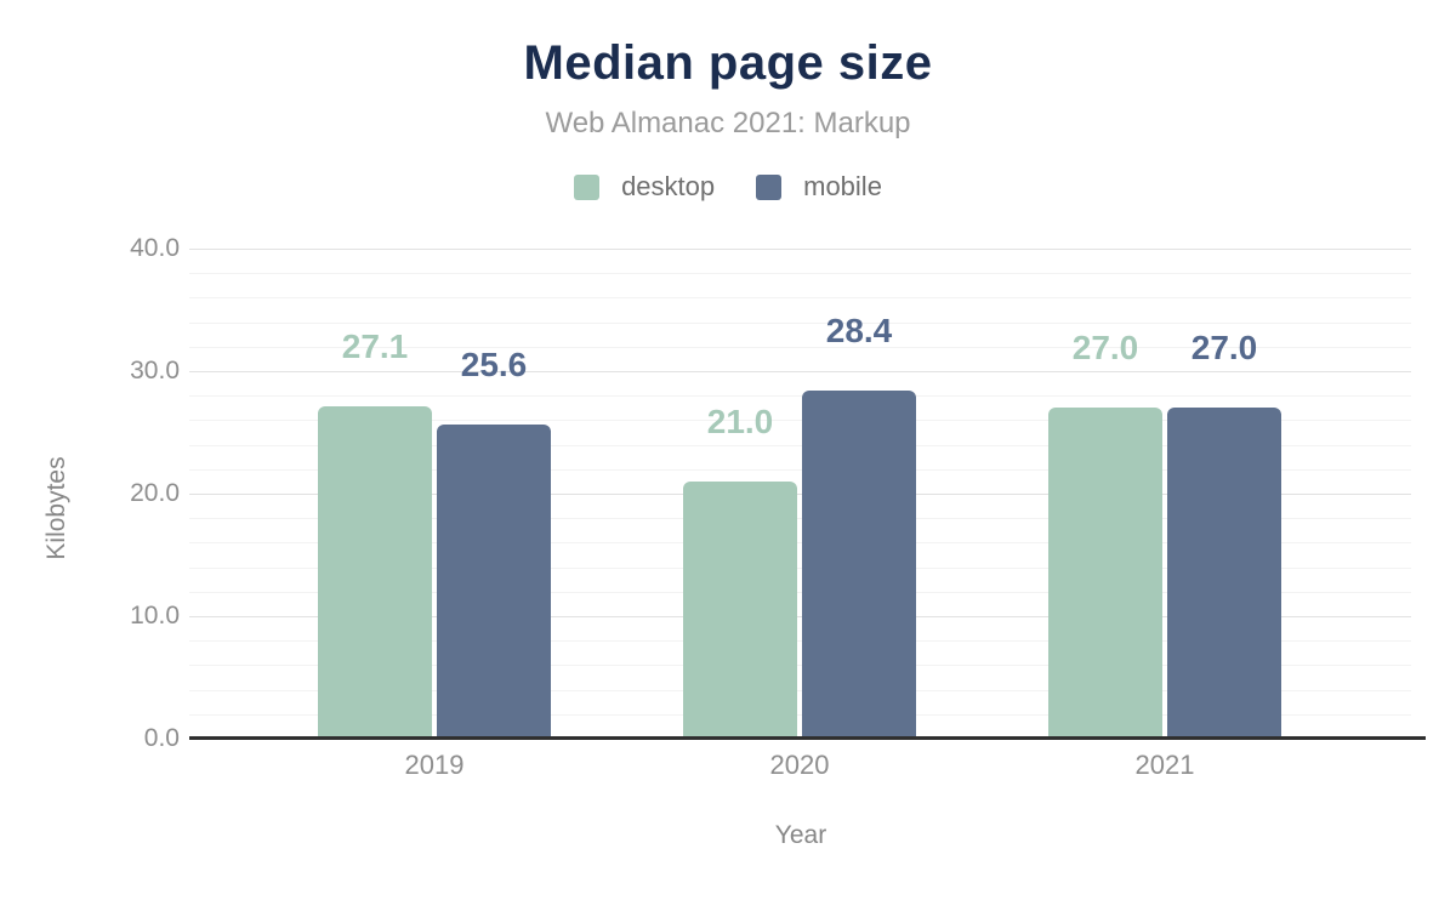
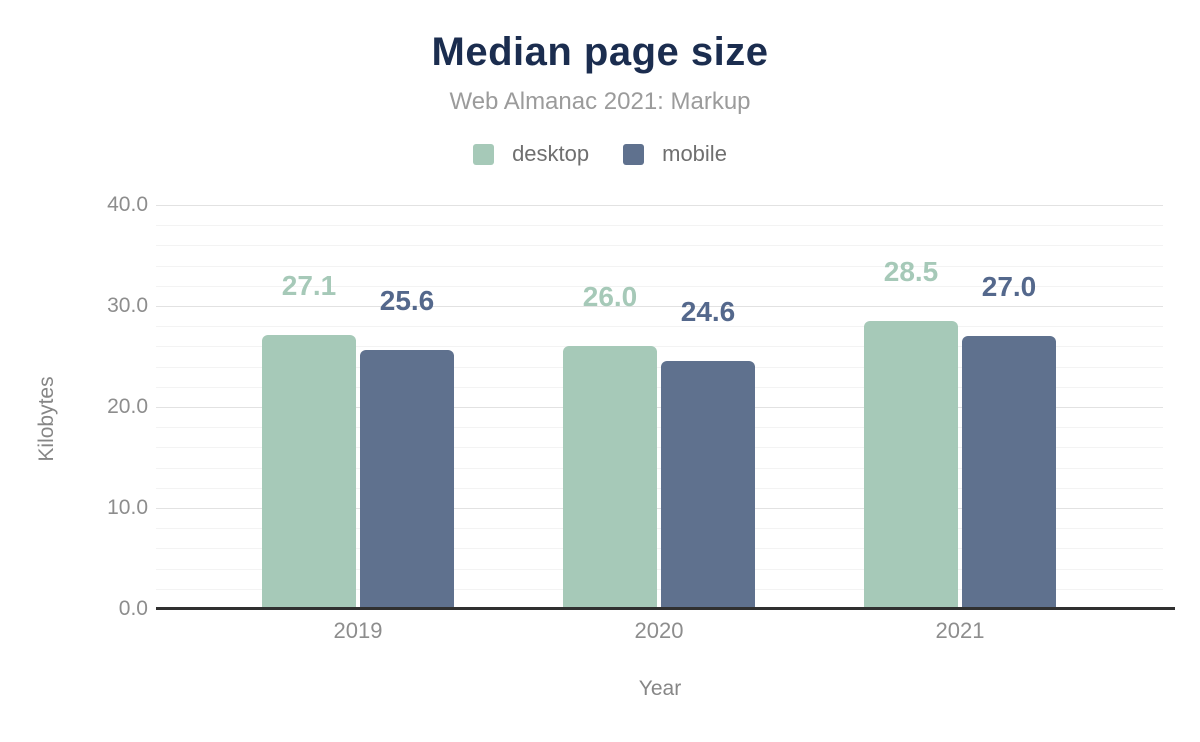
desktop/2020: 21.0 -> 26.0
mobile/2020: 28.4 -> 24.6
desktop/2021: 27.0 -> 28.5
